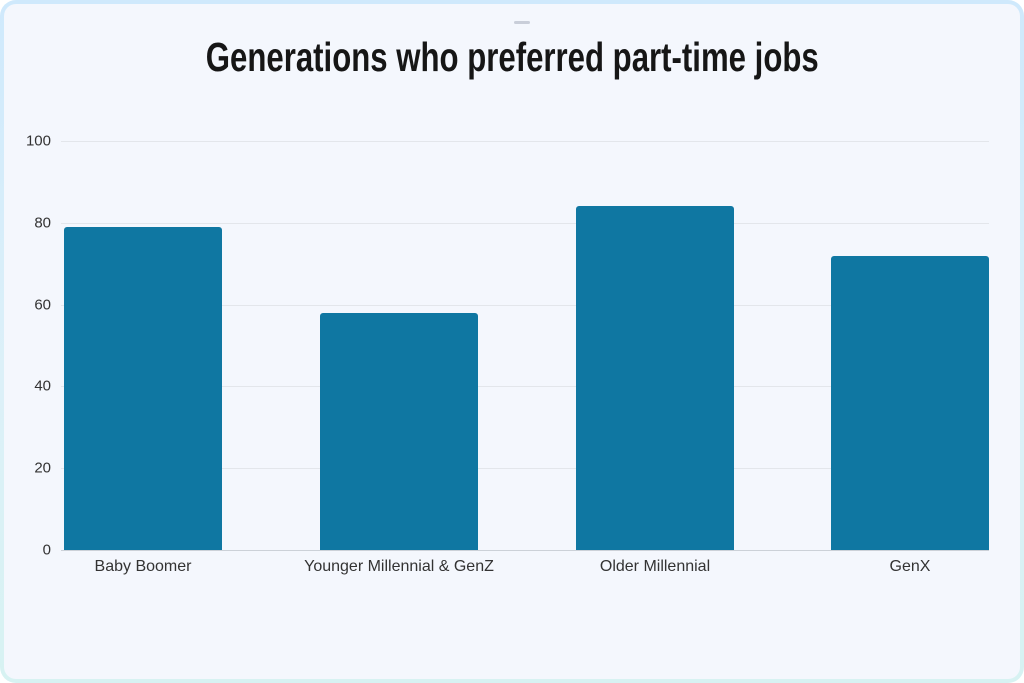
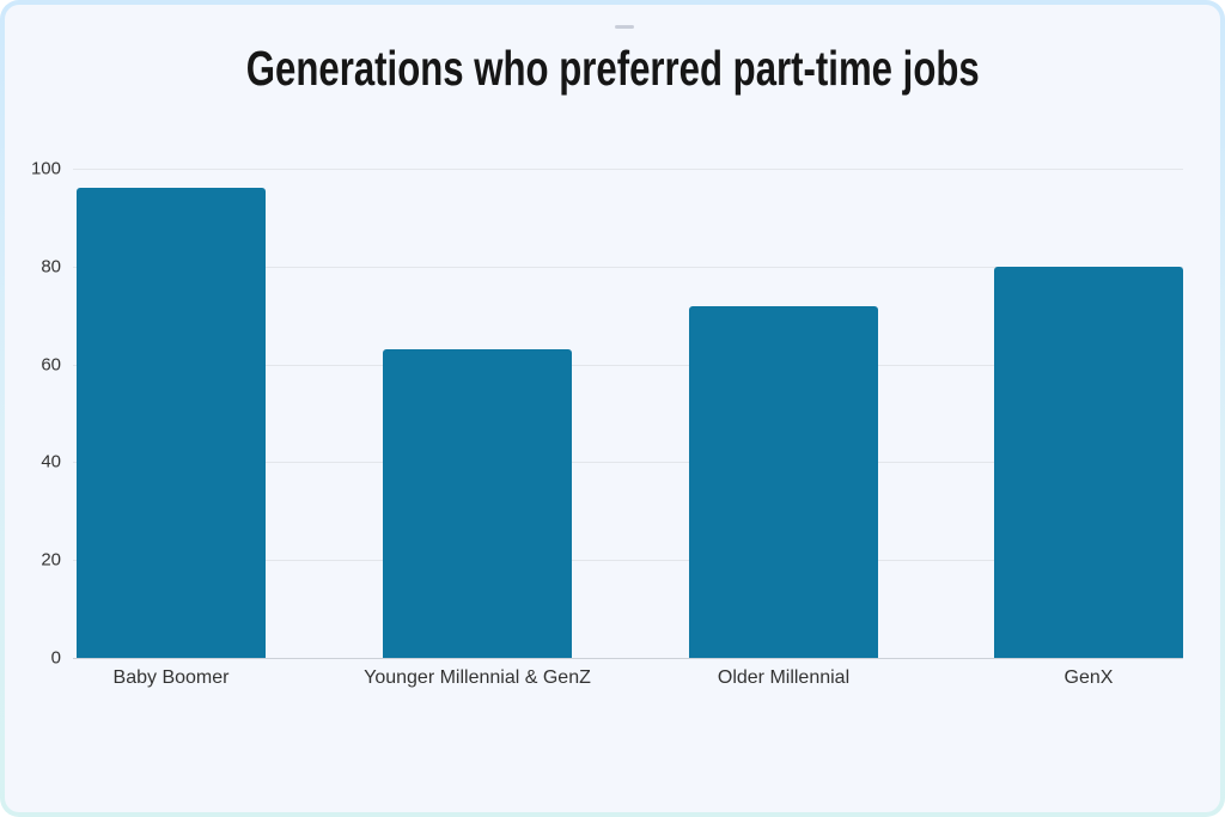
Baby Boomer: 79 -> 96
Younger Millennial & GenZ: 58 -> 63
Older Millennial: 84 -> 72
GenX: 72 -> 80
